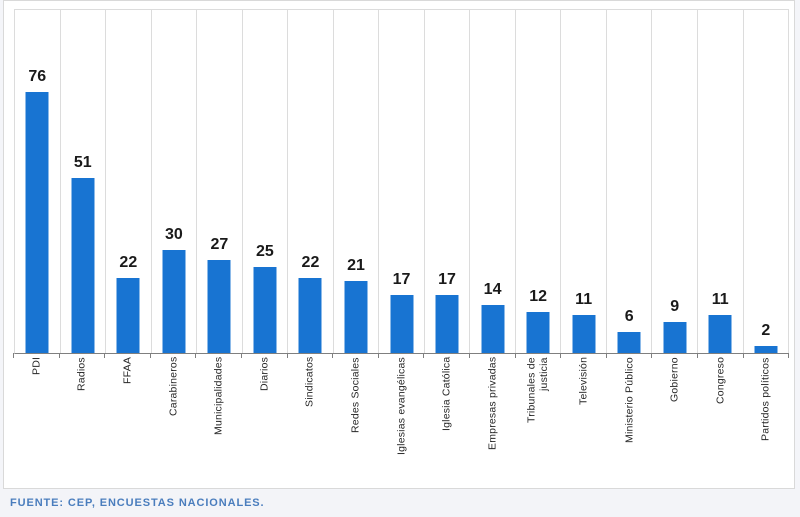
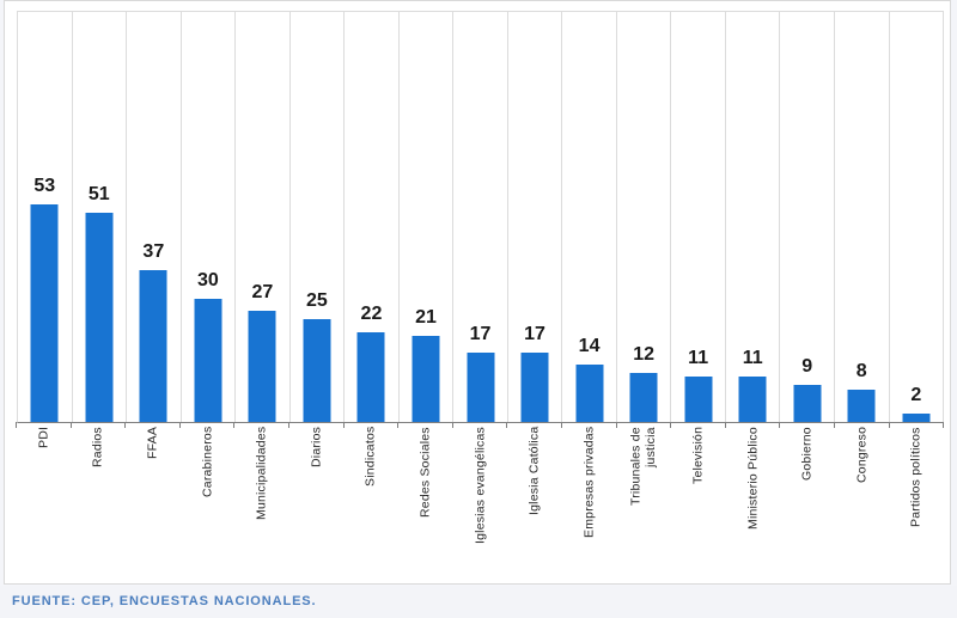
PDI: 76 -> 53
FFAA: 22 -> 37
Ministerio Público: 6 -> 11
Congreso: 11 -> 8
